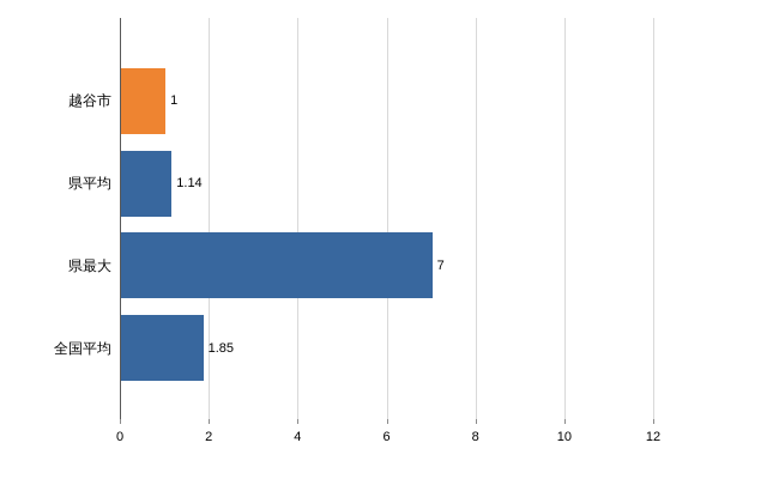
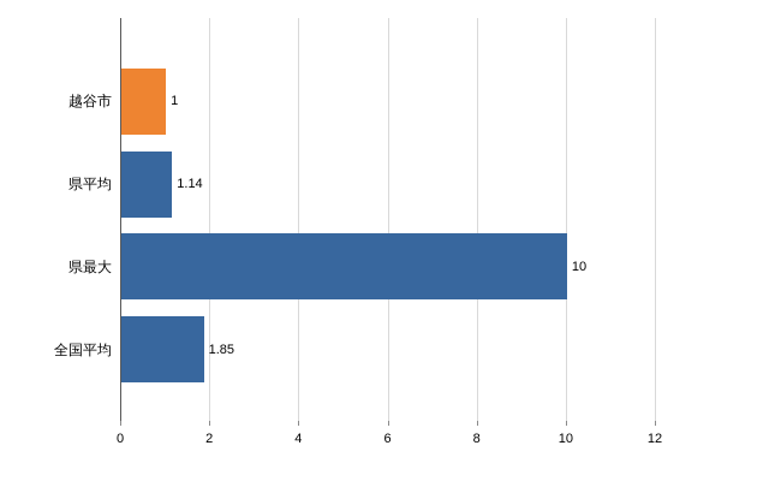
県最大: 7 -> 10
